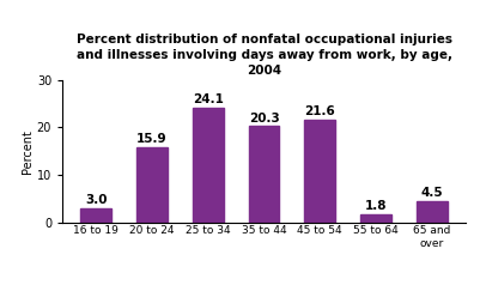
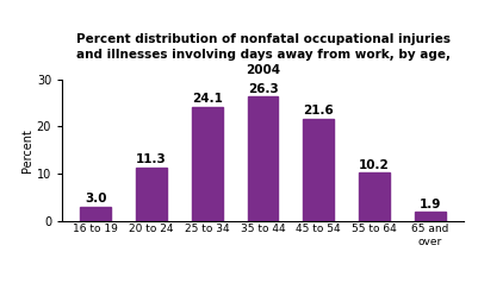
20 to 24: 15.9 -> 11.3
35 to 44: 20.3 -> 26.3
55 to 64: 1.8 -> 10.2
65 and over: 4.5 -> 1.9
